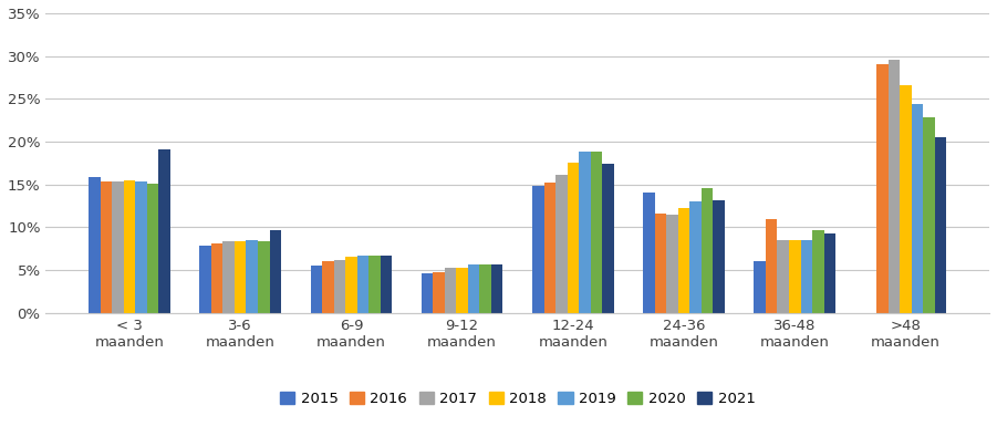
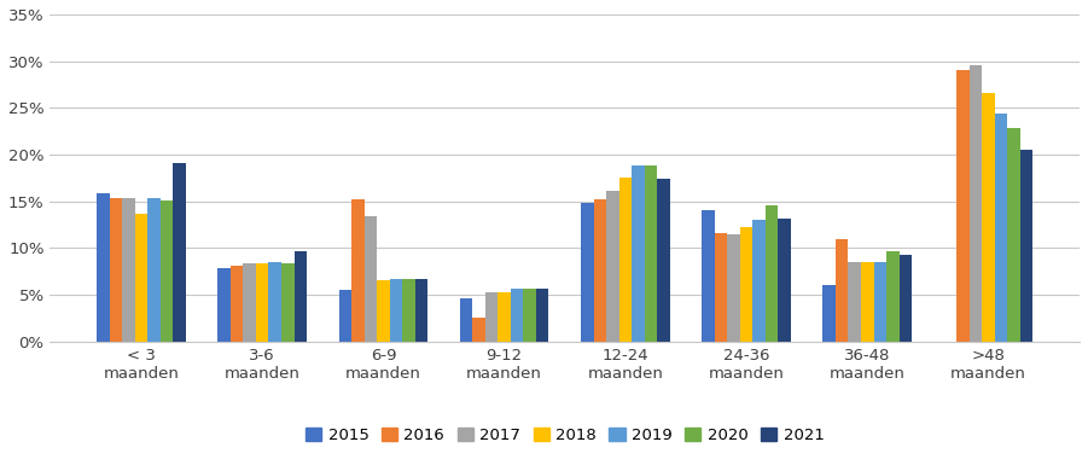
2018/< 3 maanden: 15.5% -> 13.6%
2016/6-9 maanden: 6.0% -> 15.2%
2017/6-9 maanden: 6.2% -> 13.4%
2016/9-12 maanden: 4.7% -> 2.6%
